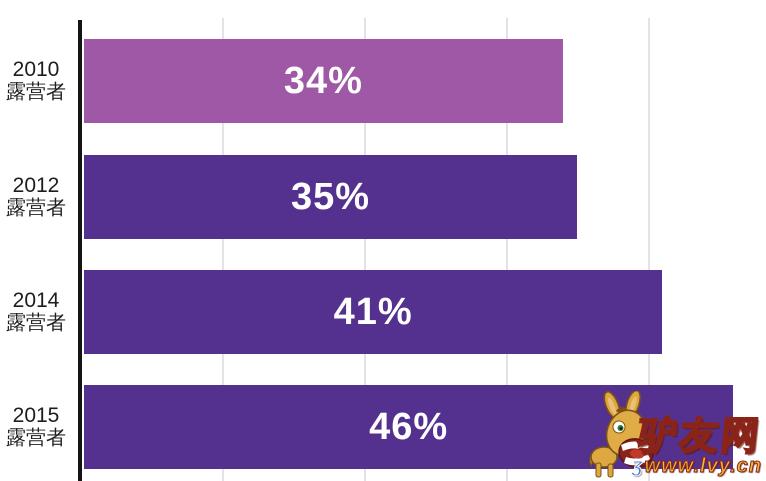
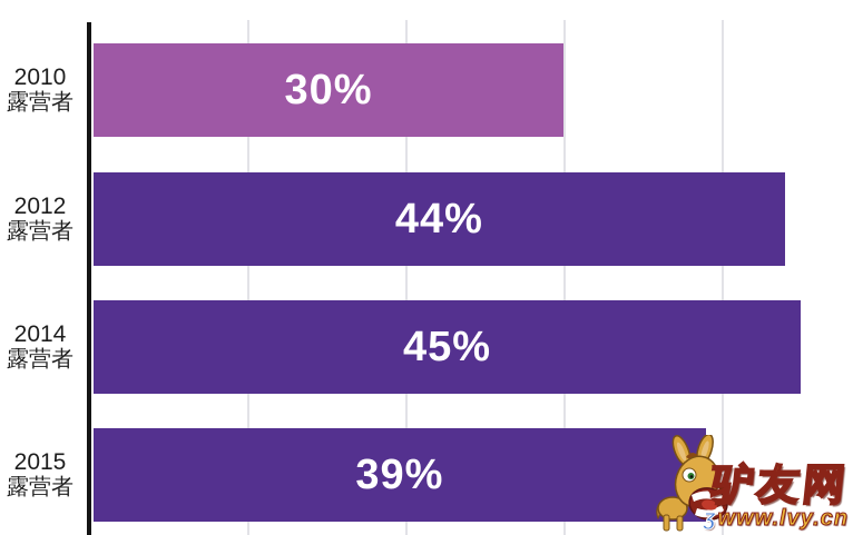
2010 露营者: 34% -> 30%
2012 露营者: 35% -> 44%
2014 露营者: 41% -> 45%
2015 露营者: 46% -> 39%
